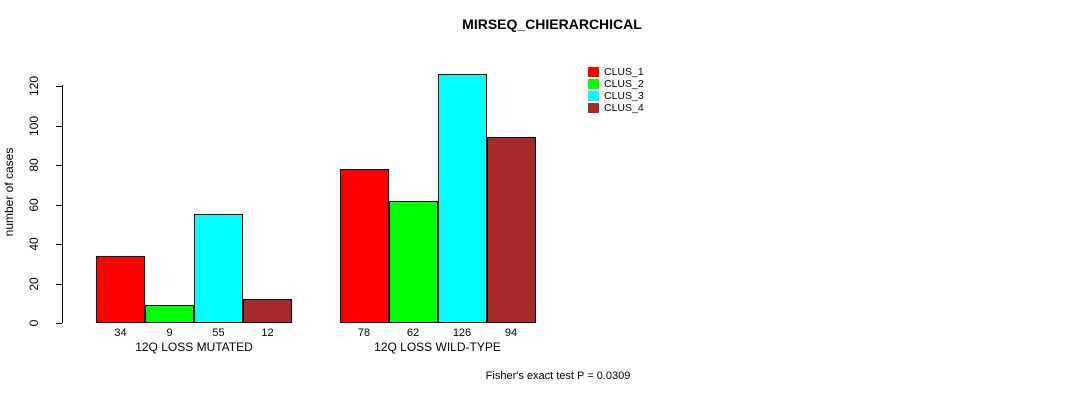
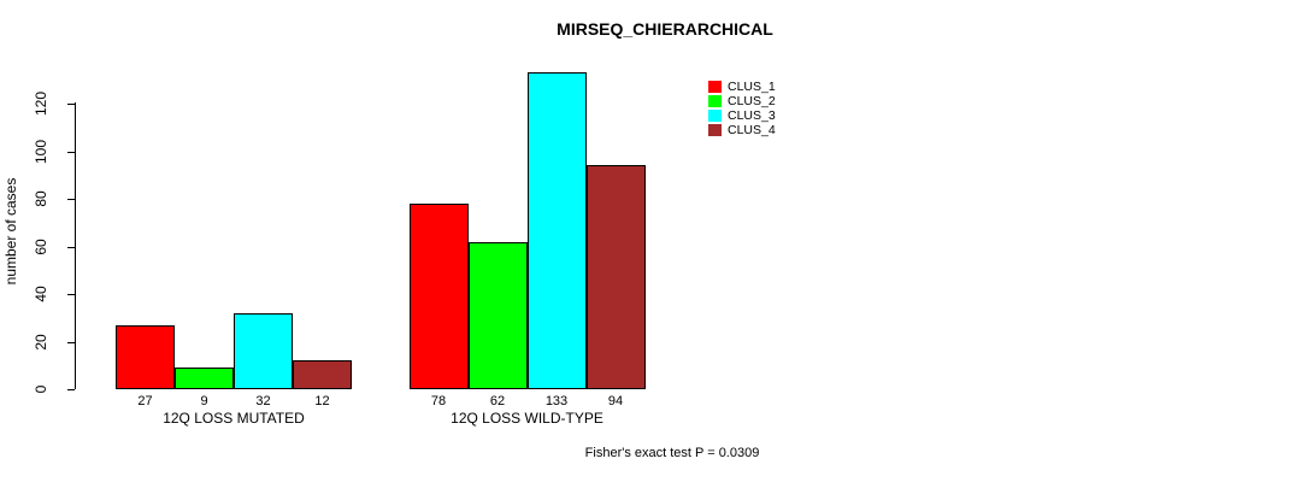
CLUS_1/12Q LOSS MUTATED: 34 -> 27
CLUS_3/12Q LOSS MUTATED: 55 -> 32
CLUS_3/12Q LOSS WILD-TYPE: 126 -> 133
